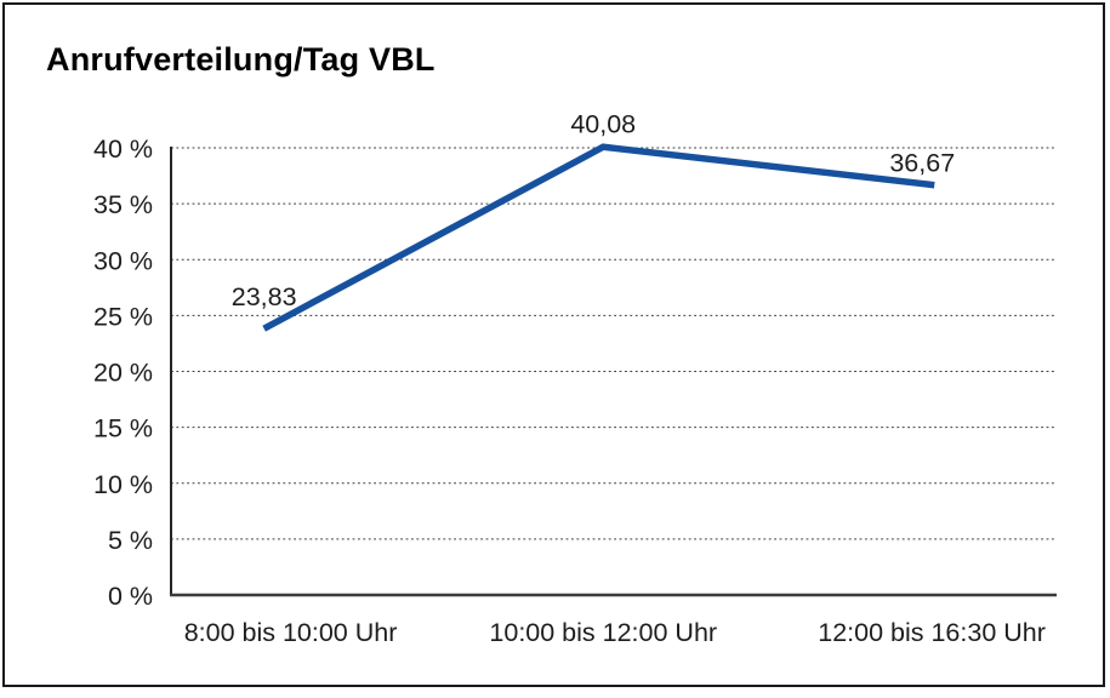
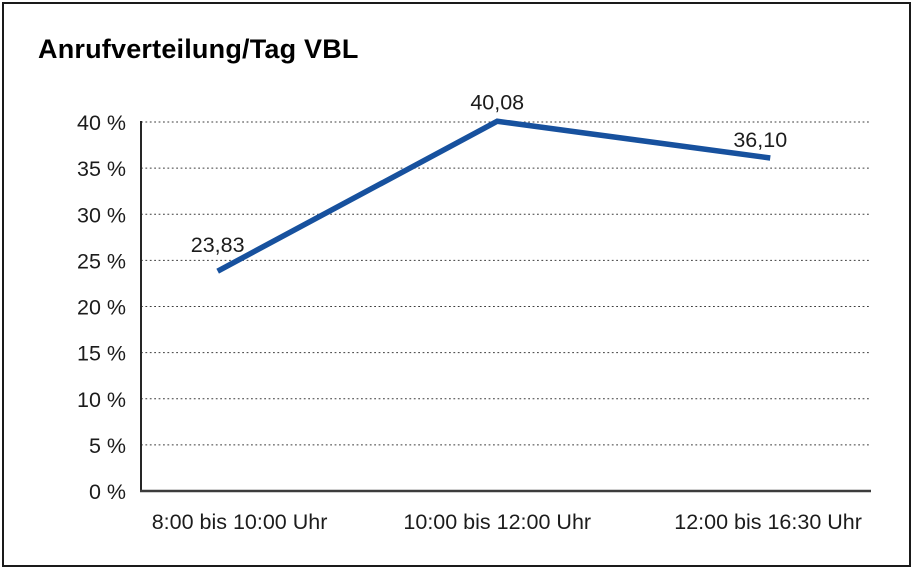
12:00 bis 16:30 Uhr: 36,67 -> 36,10
